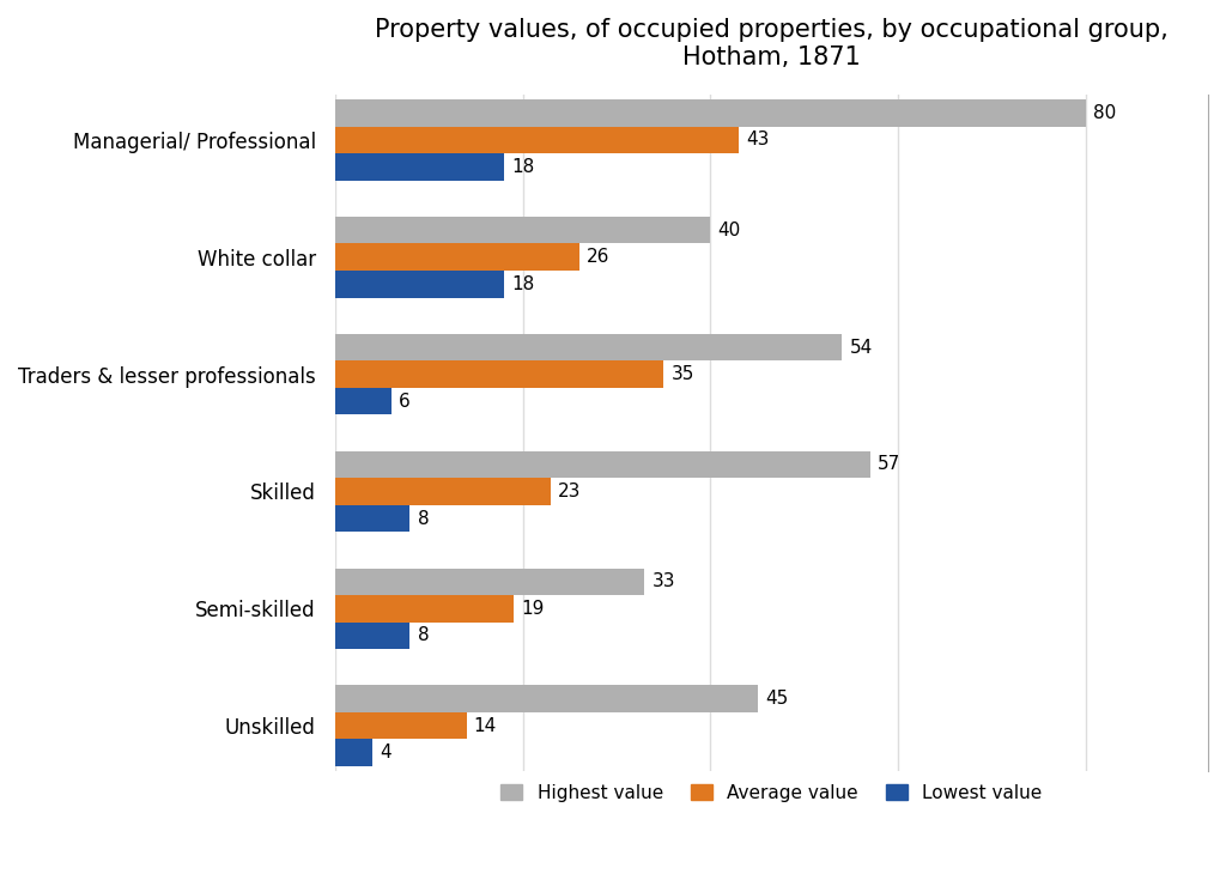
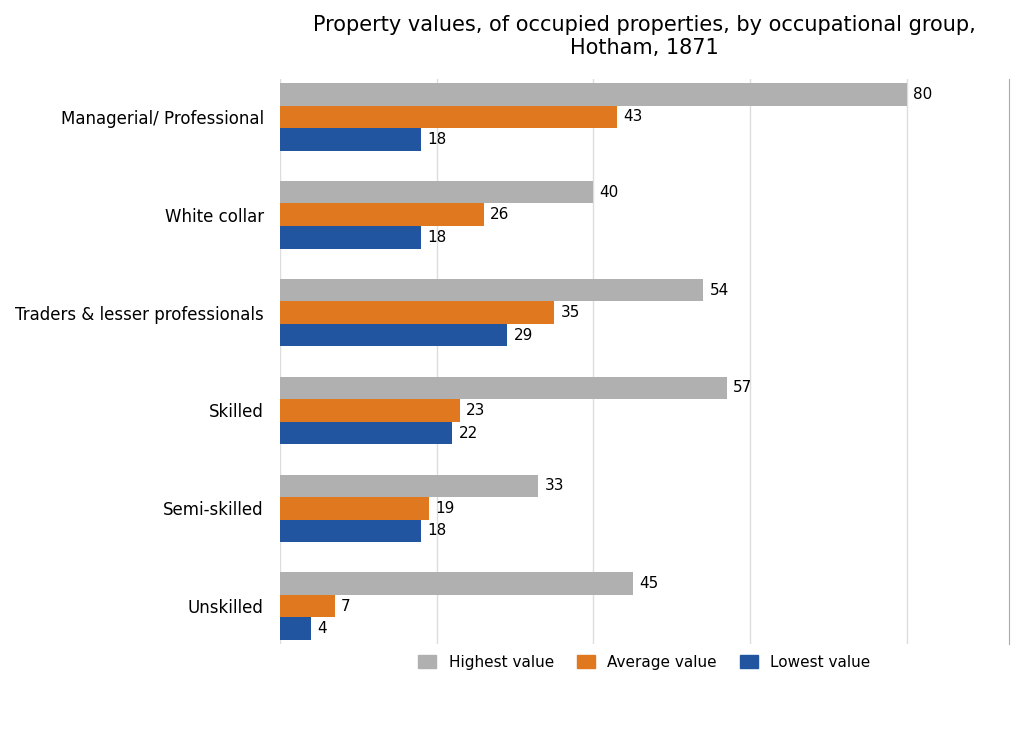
Lowest value/Traders & lesser professionals: 6 -> 29
Lowest value/Skilled: 8 -> 22
Lowest value/Semi-skilled: 8 -> 18
Average value/Unskilled: 14 -> 7
